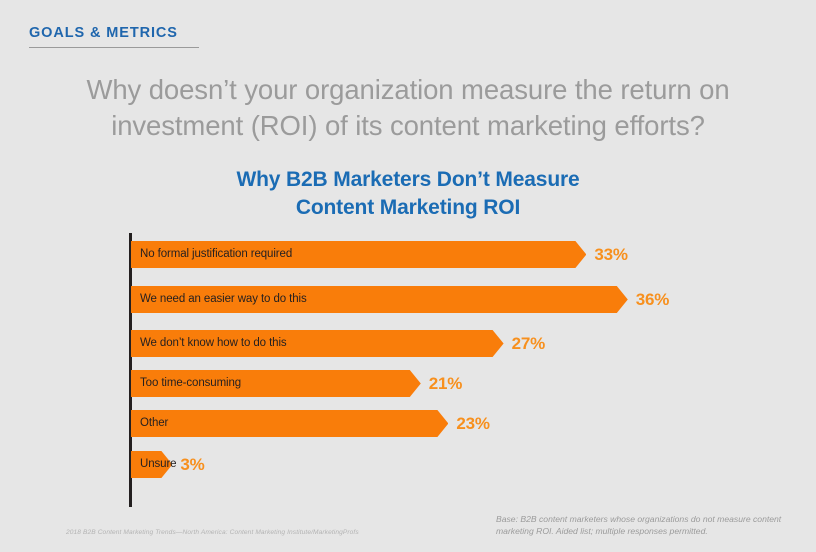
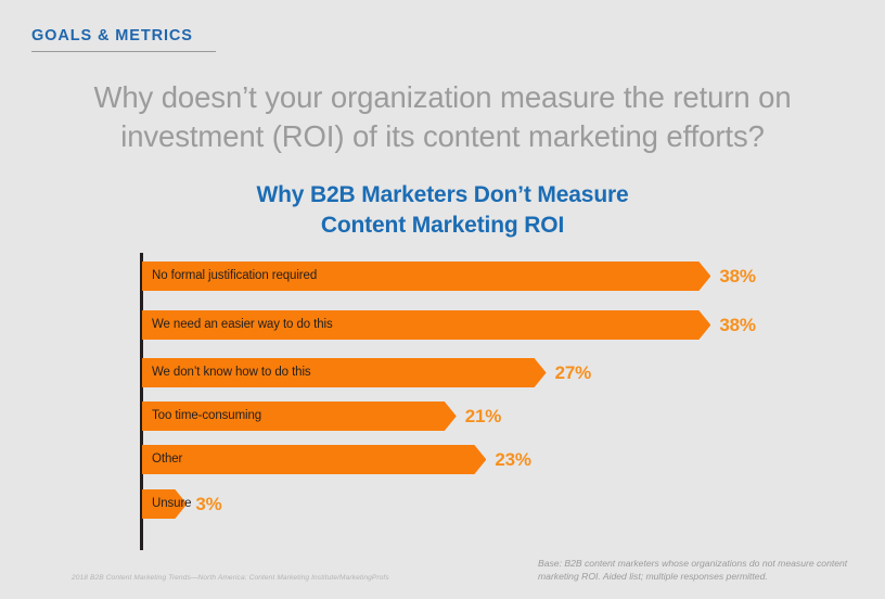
No formal justification required: 33% -> 38%
We need an easier way to do this: 36% -> 38%
